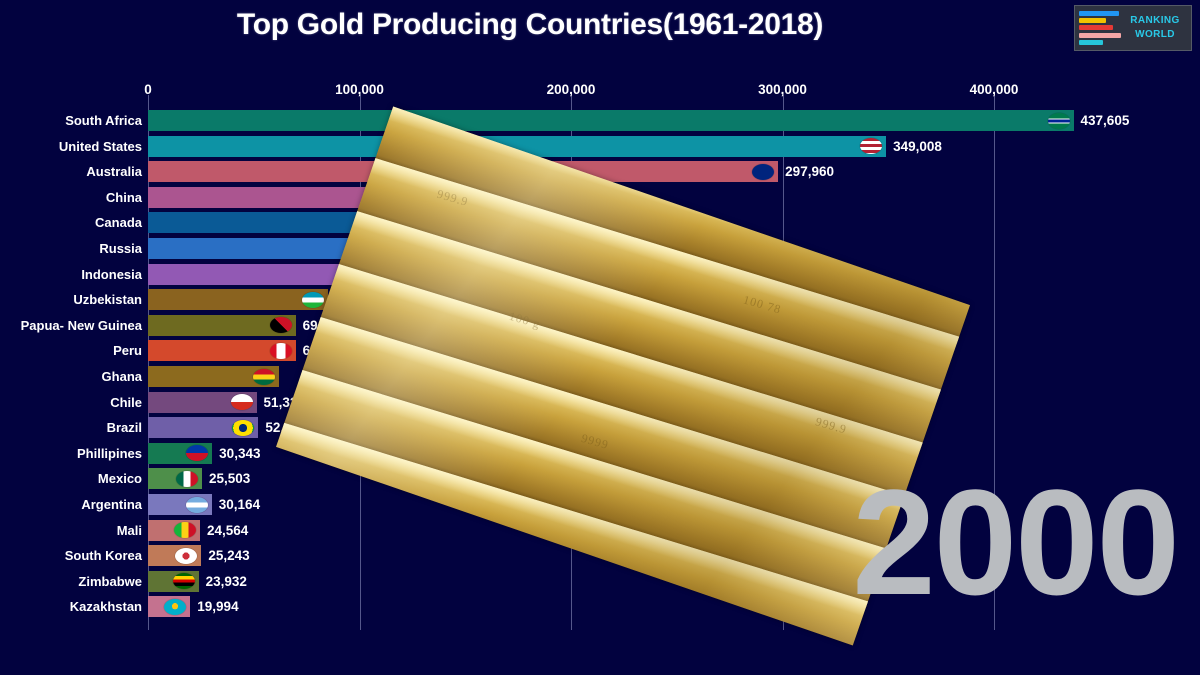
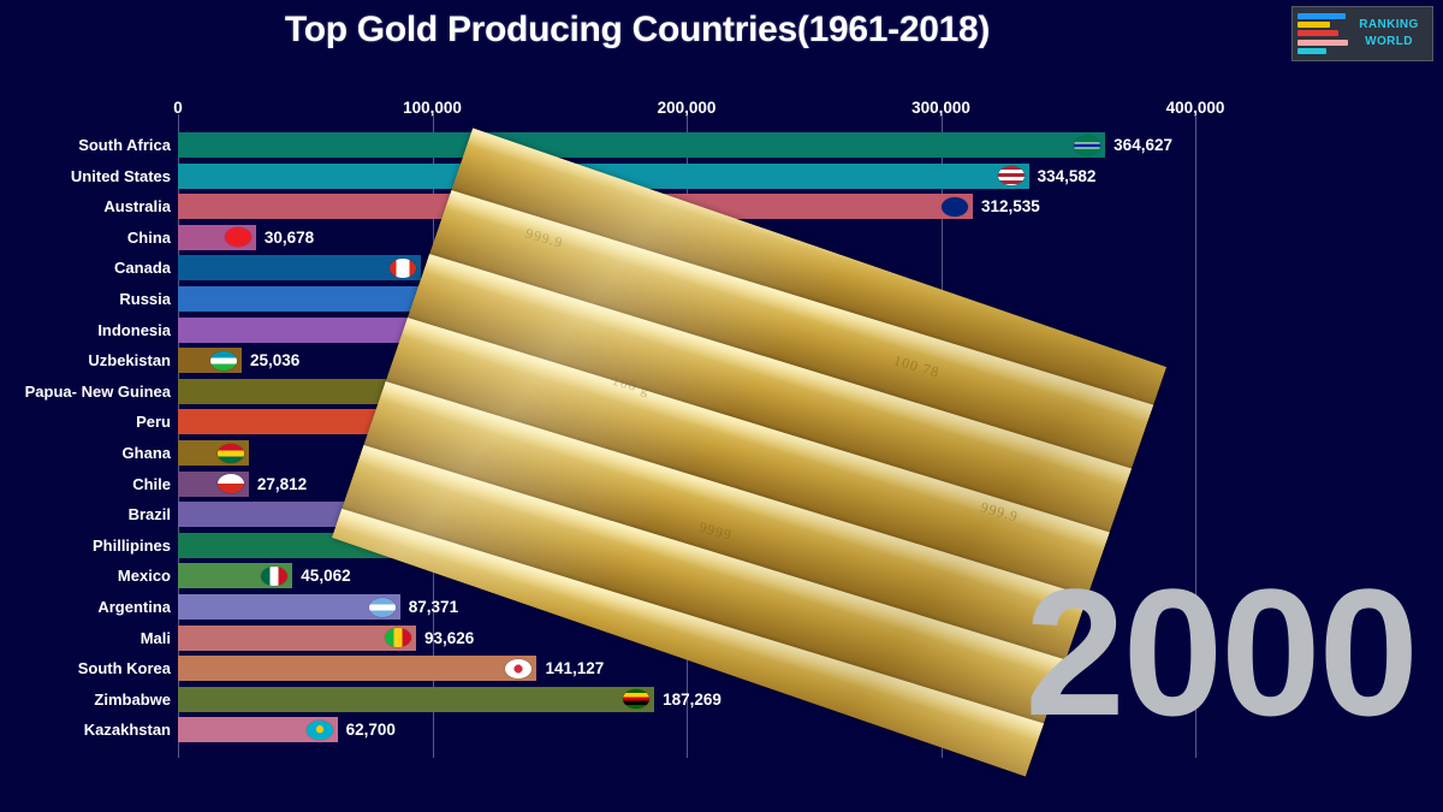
South Africa: 437,605 -> 364,627
United States: 349,008 -> 334,582
Australia: 297,960 -> 312,535
China: 177,671 -> 30,678
Canada: 155,057 -> 95,452
Russia: 135,299 -> 106,928
Indonesia: 125,457 -> 142,839
Uzbekistan: 85,000 -> 25,036
Papua- New Guinea: 69,773 -> 109,262
Peru: 69,773 -> 119,004
Ghana: 62000 -> 28000
Chile: 51,329 -> 27,812
Brazil: 52,211 -> 189,786
Phillipines: 30,343 -> 103,221
Mexico: 25,503 -> 45,062
Argentina: 30,164 -> 87,371
Mali: 24,564 -> 93,626
South Korea: 25,243 -> 141,127
Zimbabwe: 23,932 -> 187,269
Kazakhstan: 19,994 -> 62,700
